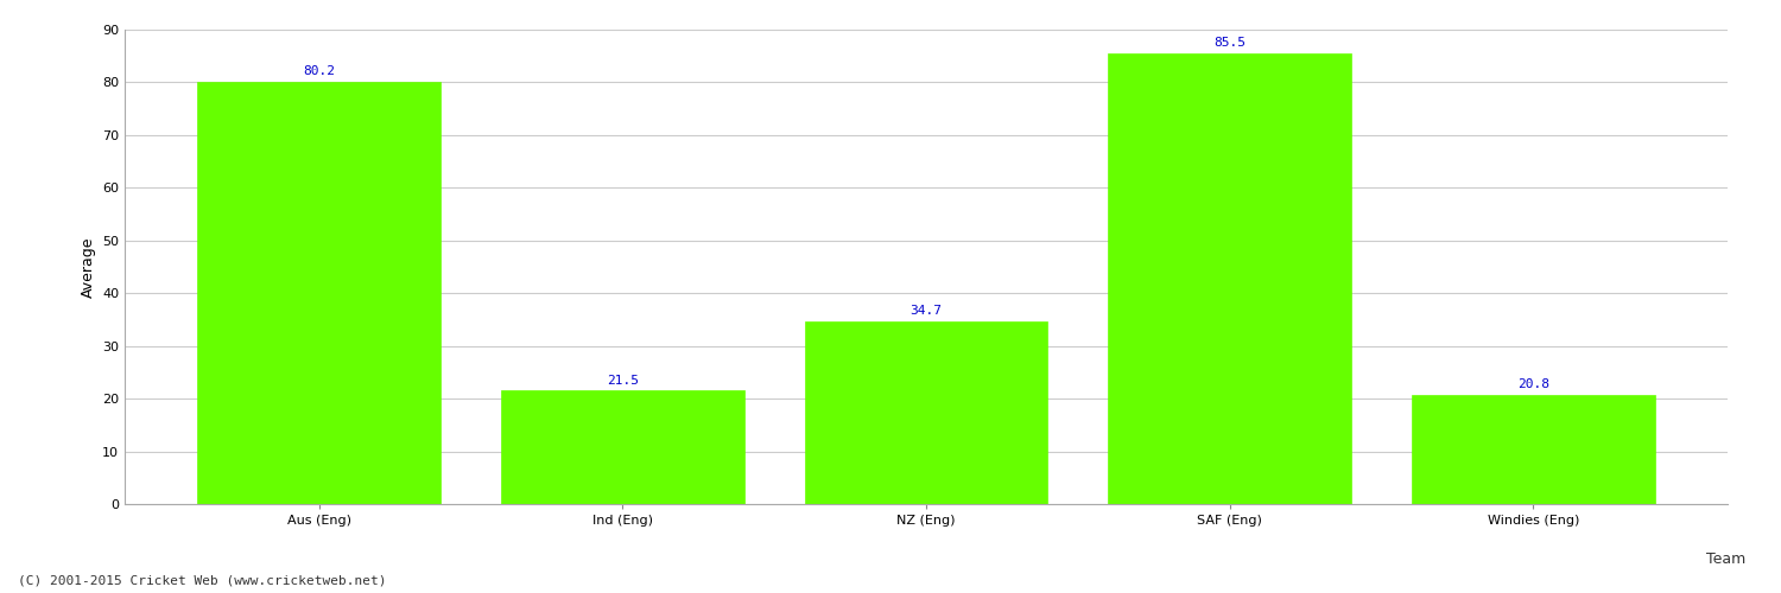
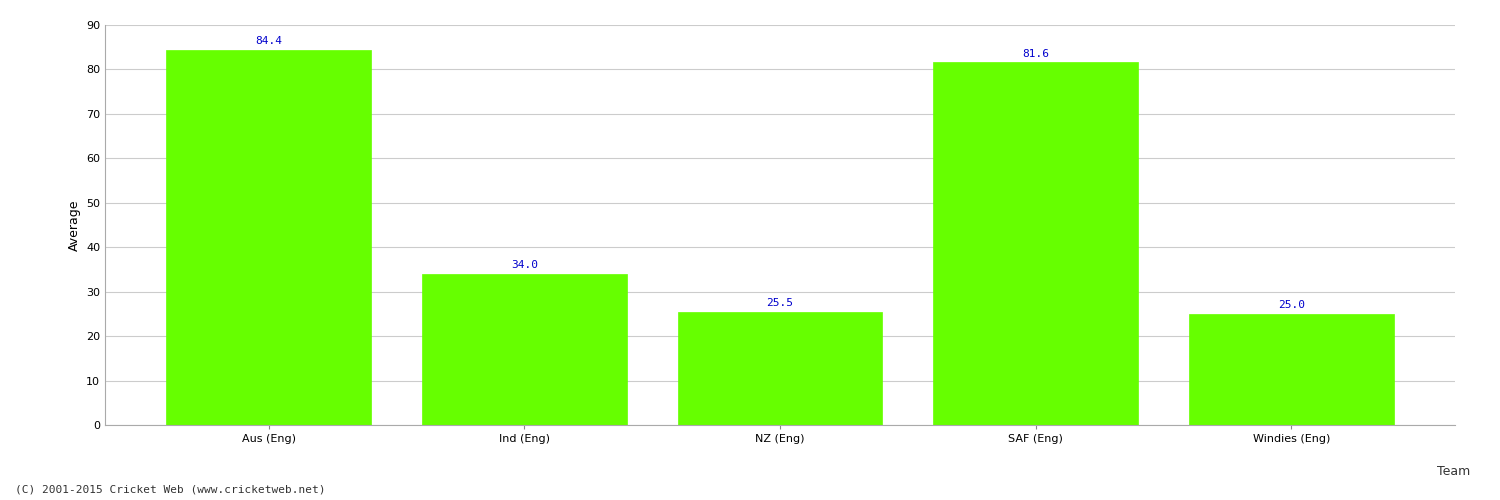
Aus (Eng): 80.2 -> 84.4
Ind (Eng): 21.5 -> 34.0
NZ (Eng): 34.7 -> 25.5
SAF (Eng): 85.5 -> 81.6
Windies (Eng): 20.8 -> 25.0
